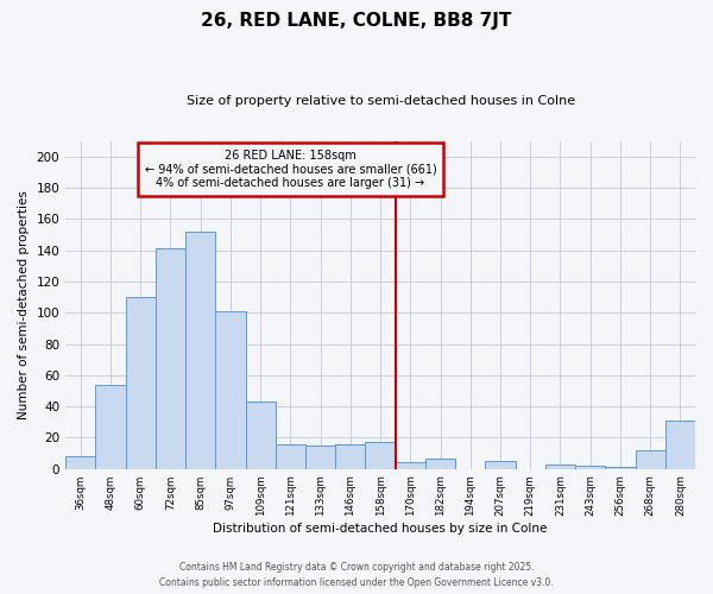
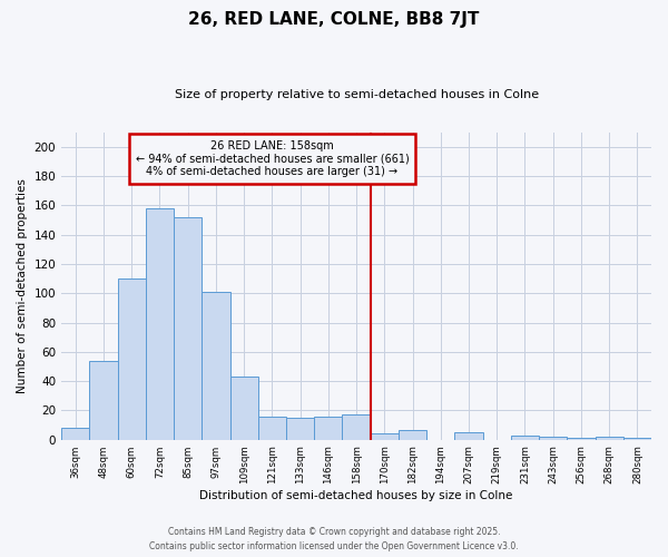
72sqm: 141 -> 158
268sqm: 12 -> 2
280sqm: 31 -> 1
